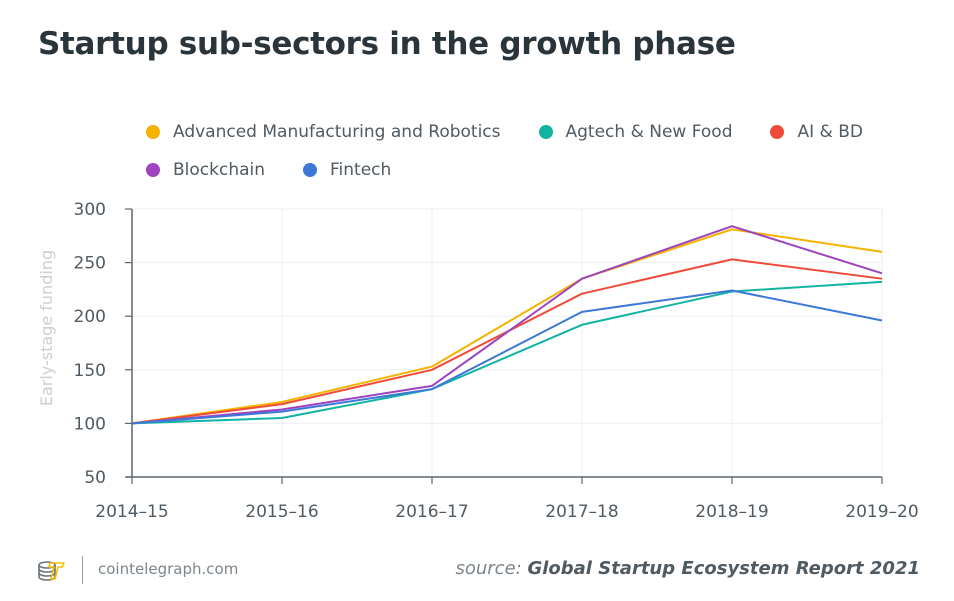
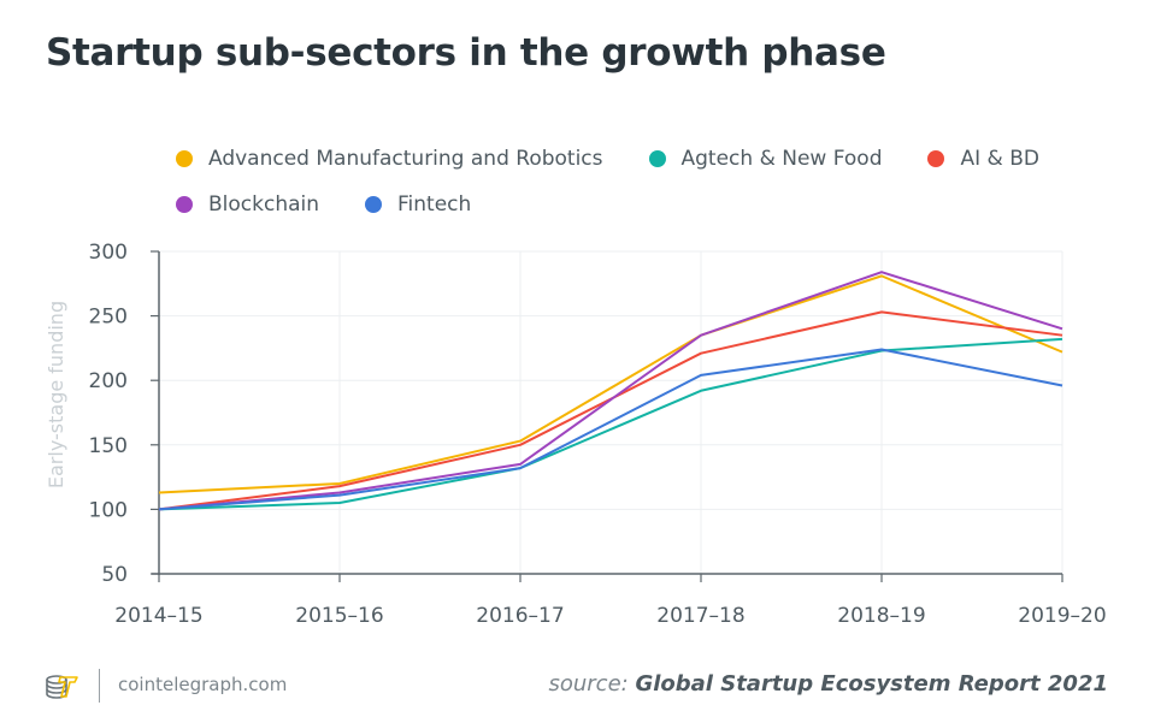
Advanced Manufacturing and Robotics/2014–15: 100 -> 113
Advanced Manufacturing and Robotics/2019–20: 260 -> 222
